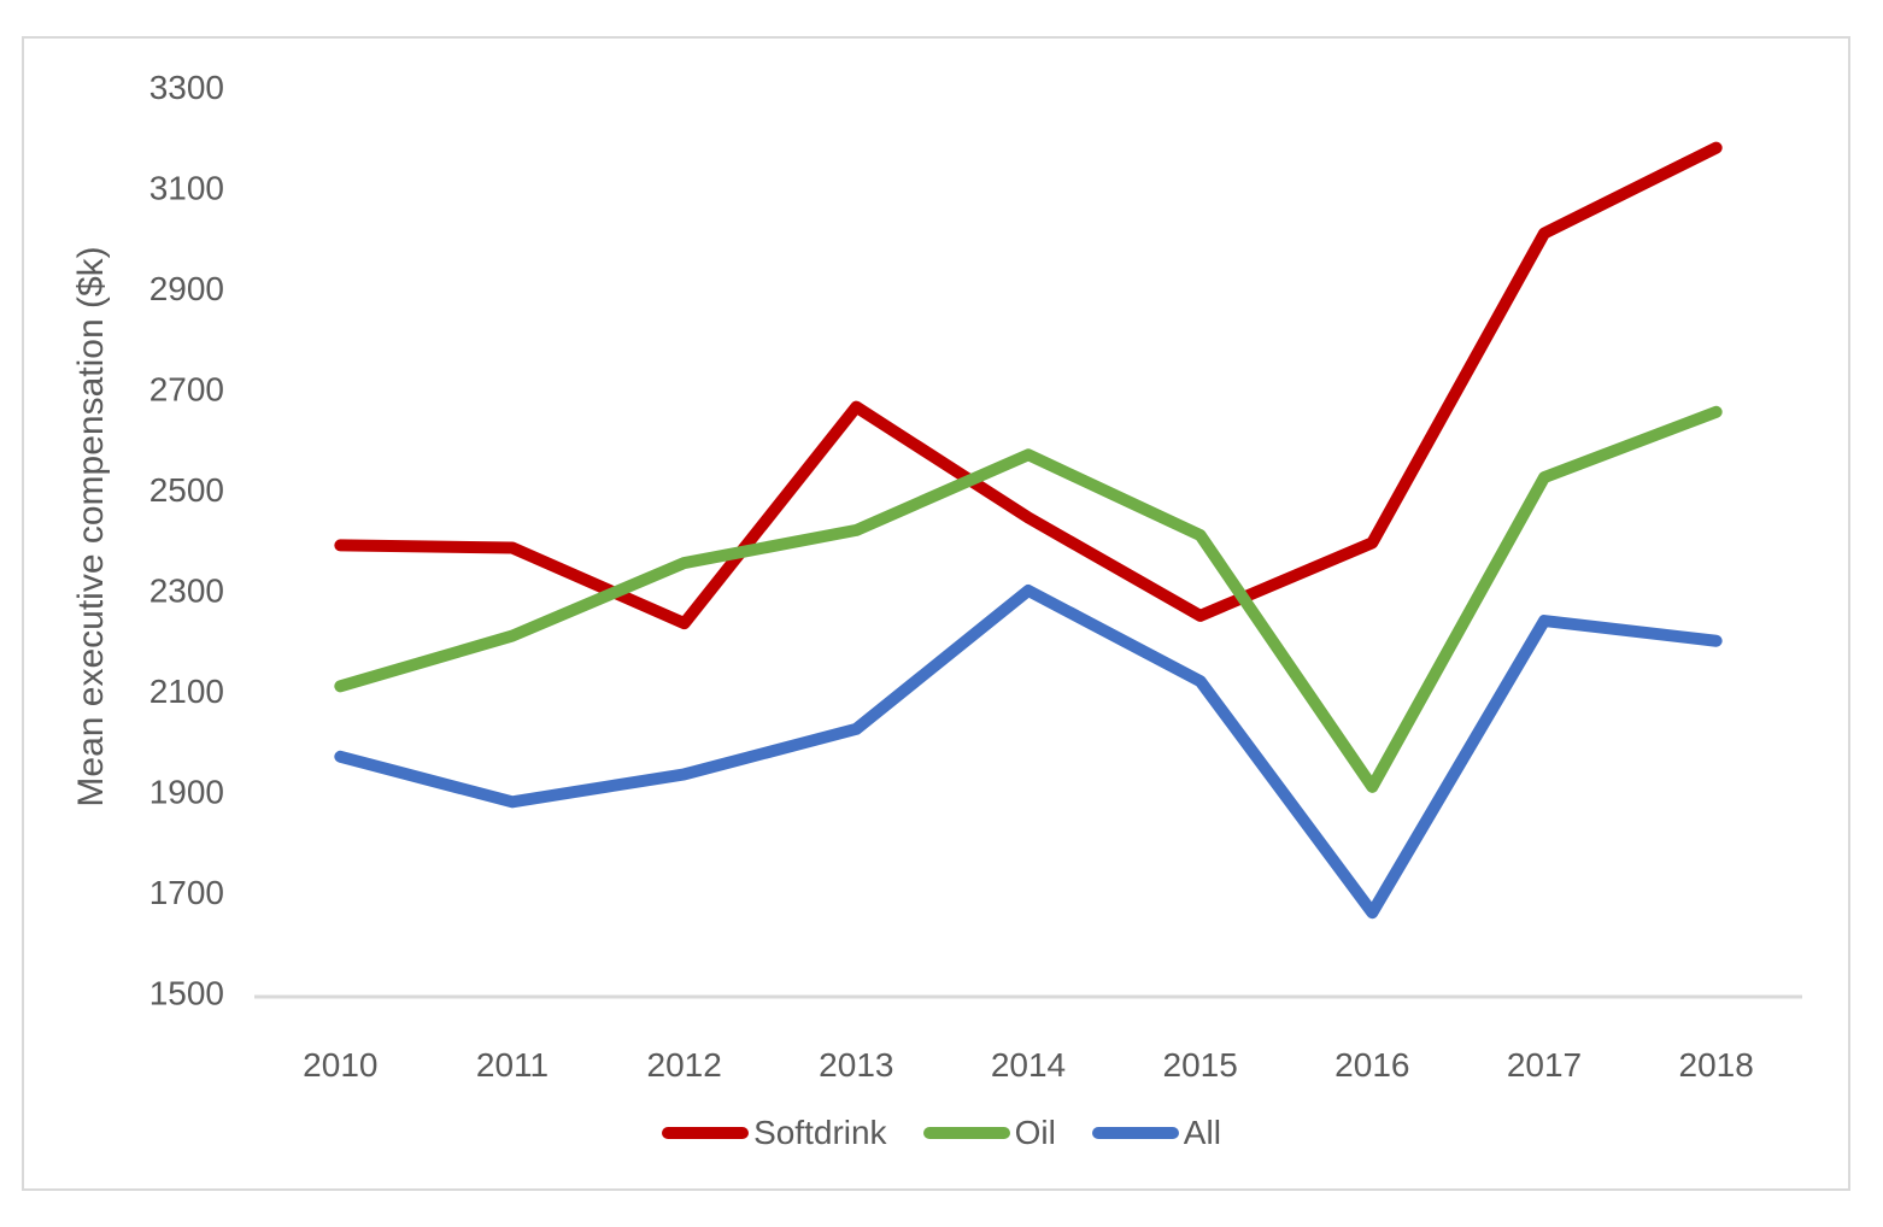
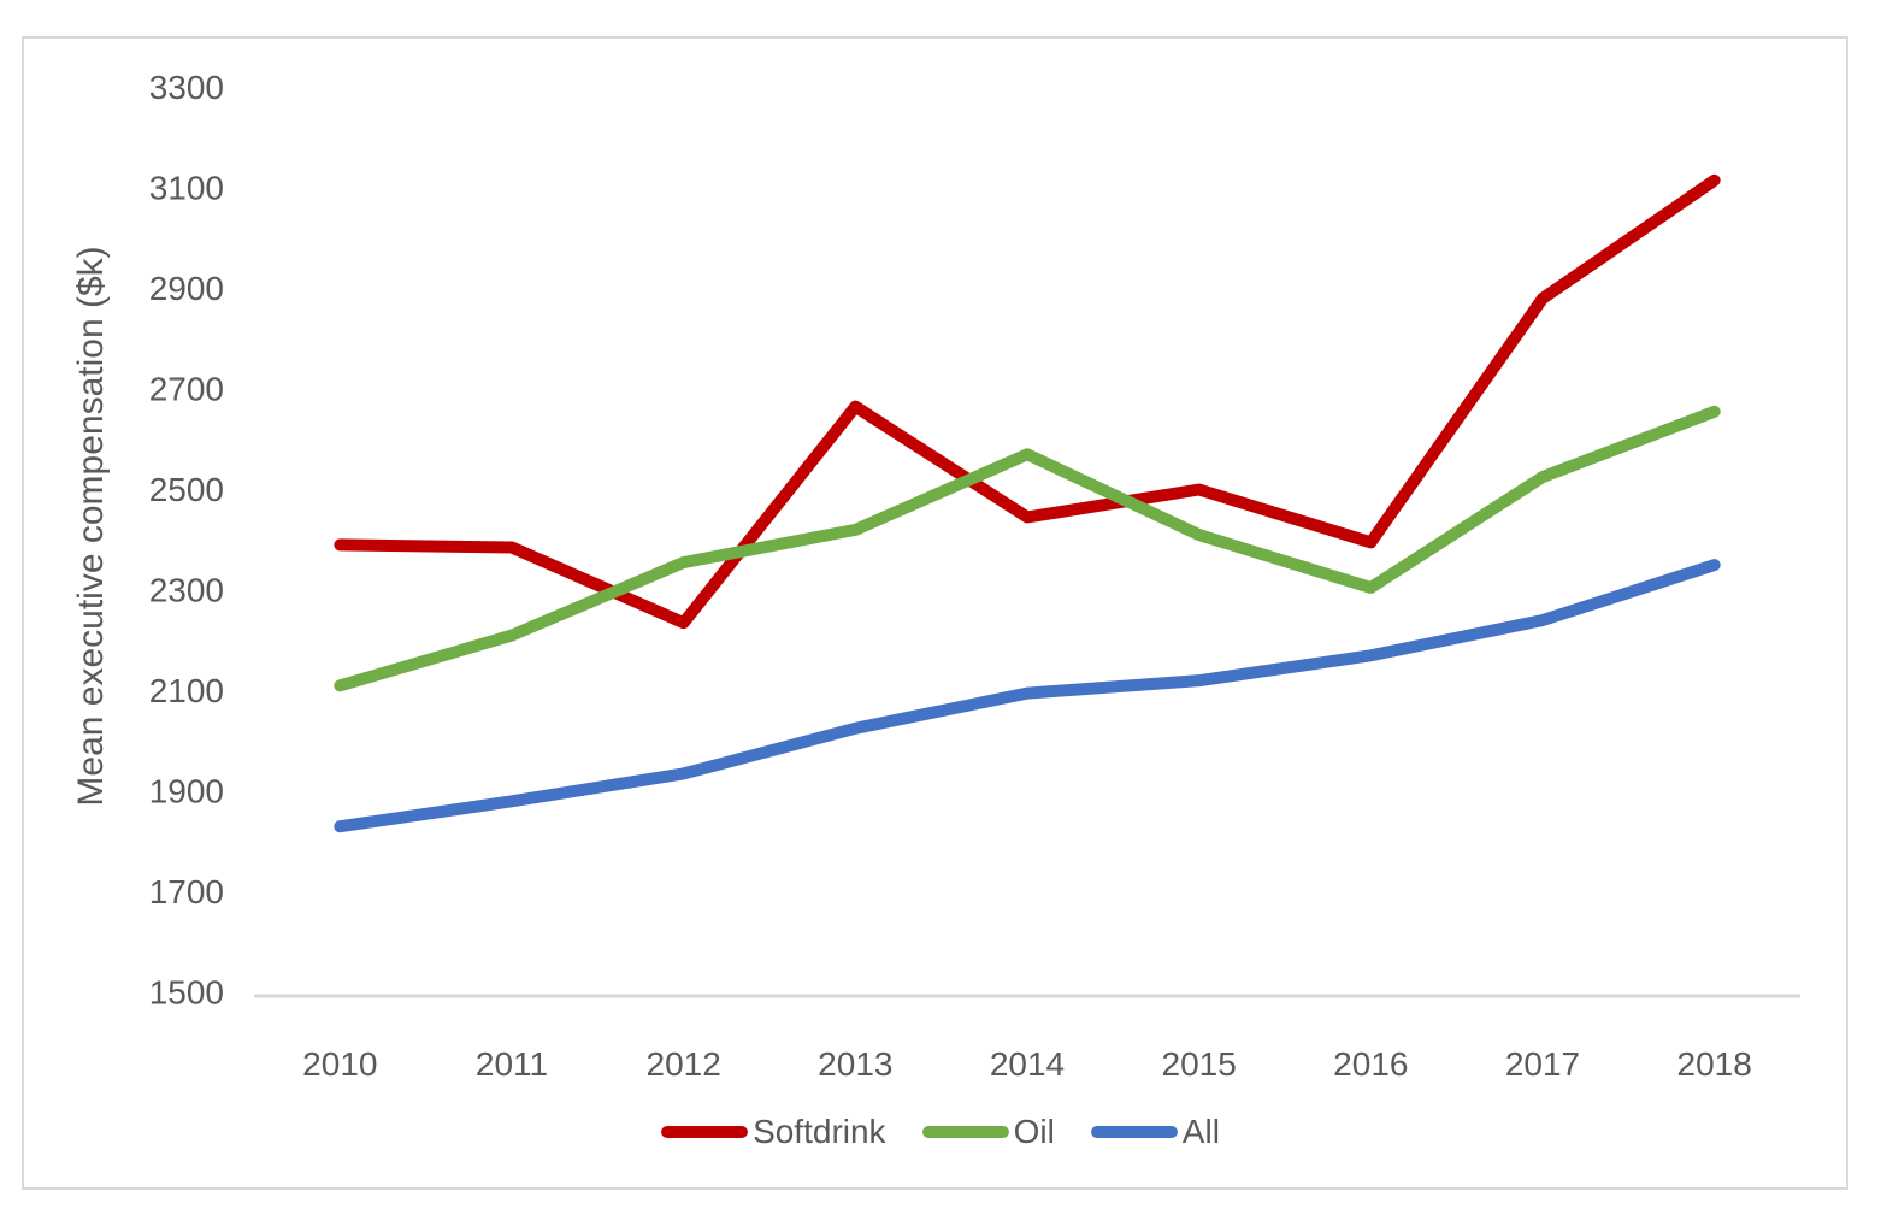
All/2010: 1970 -> 1830
All/2014: 2300 -> 2100
Softdrink/2015: 2250 -> 2500
Oil/2016: 1910 -> 2300
All/2016: 1660 -> 2170
Softdrink/2017: 3010 -> 2880
Softdrink/2018: 3180 -> 3120
All/2018: 2200 -> 2350
